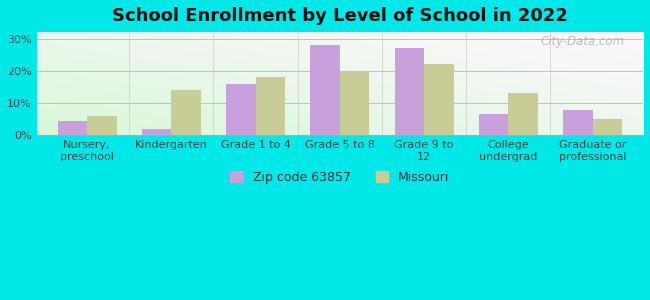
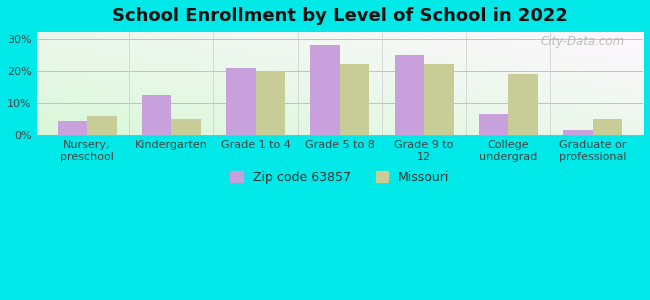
Zip code 63857/Kindergarten: 2.0% -> 12.5%
Missouri/Kindergarten: 14% -> 5%
Zip code 63857/Grade 1 to 4: 16.0% -> 21.0%
Missouri/Grade 1 to 4: 18% -> 20%
Missouri/Grade 5 to 8: 20% -> 22%
Zip code 63857/Grade 9 to 12: 27.0% -> 25.0%
Missouri/College undergrad: 13% -> 19%
Zip code 63857/Graduate or professional: 8.0% -> 1.5%
